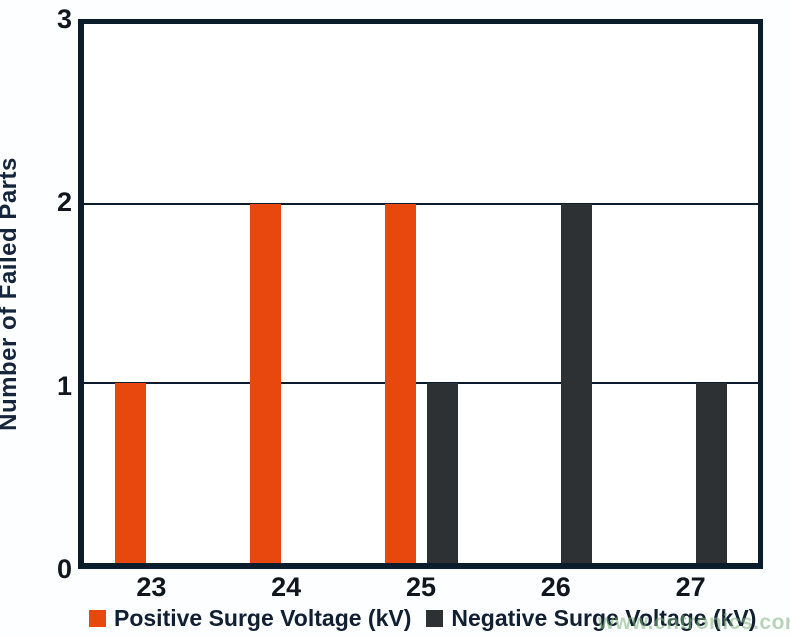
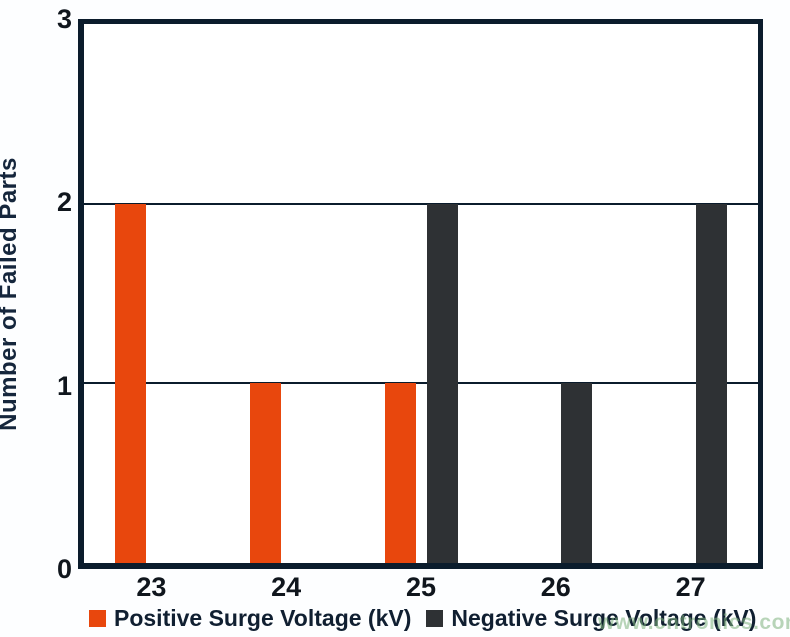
Positive Surge Voltage (kV)/23: 1 -> 2
Positive Surge Voltage (kV)/24: 2 -> 1
Positive Surge Voltage (kV)/25: 2 -> 1
Negative Surge Voltage (kV)/25: 1 -> 2
Negative Surge Voltage (kV)/26: 2 -> 1
Negative Surge Voltage (kV)/27: 1 -> 2
